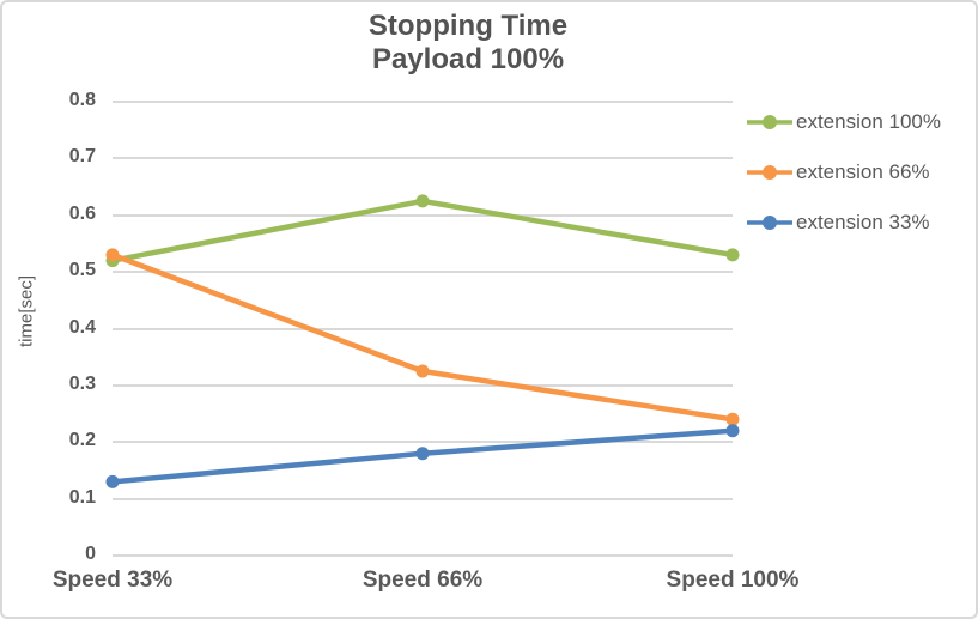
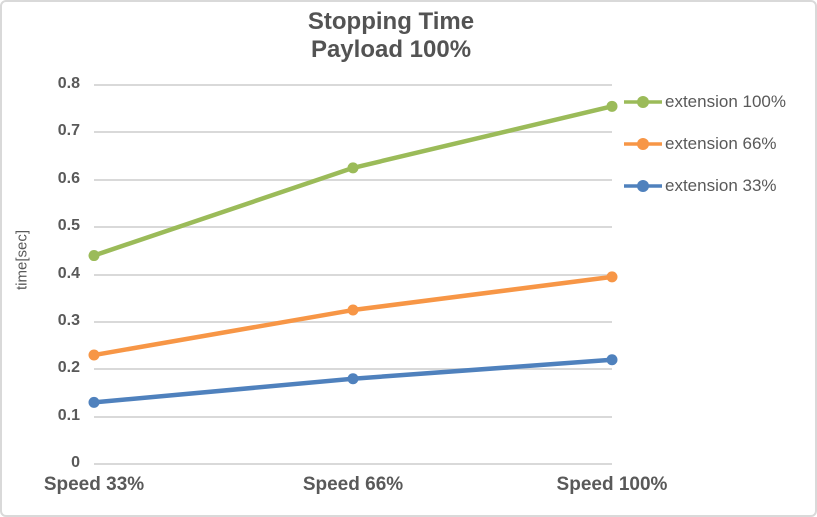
extension 100%/Speed 33%: 0.52 -> 0.44
extension 66%/Speed 33%: 0.53 -> 0.23
extension 100%/Speed 100%: 0.53 -> 0.76
extension 66%/Speed 100%: 0.24 -> 0.40
